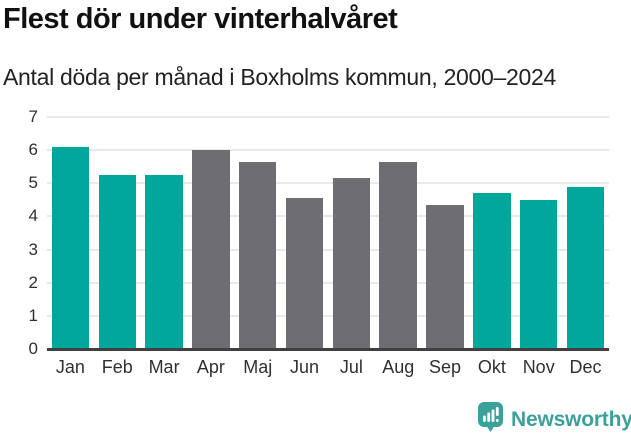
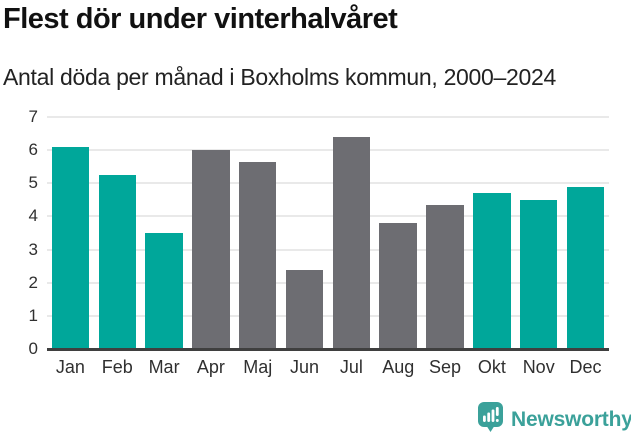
Mar: 5.2 -> 3.5
Jun: 4.5 -> 2.4
Jul: 5.2 -> 6.4
Aug: 5.7 -> 3.8
